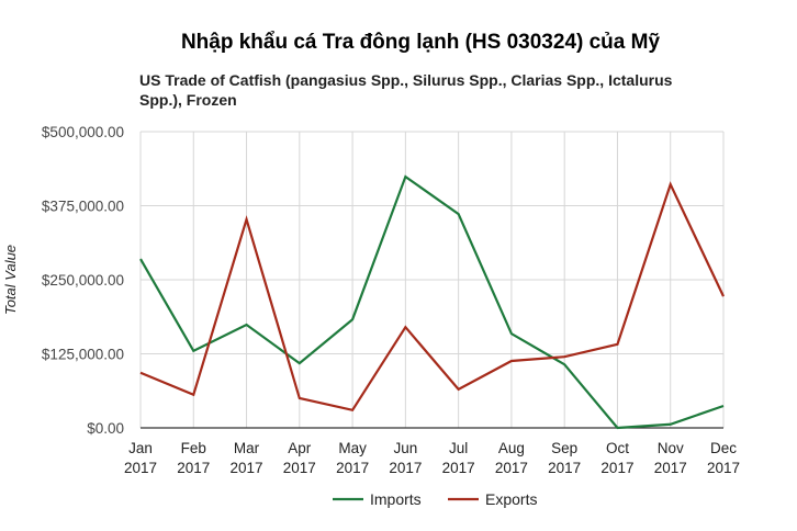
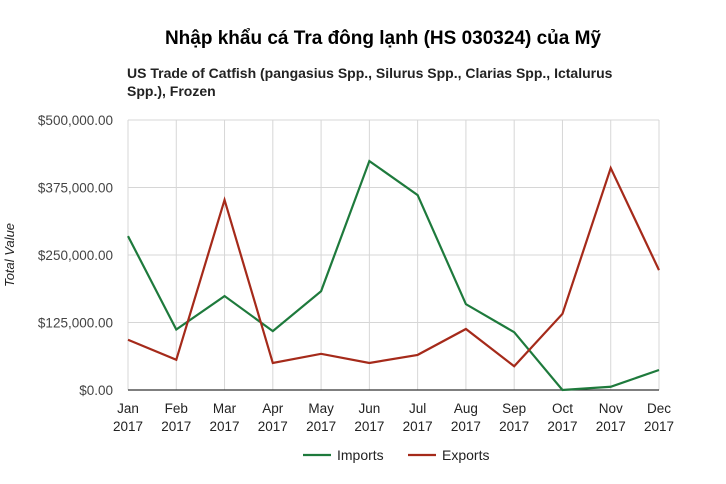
Imports/Feb 2017: $130000 -> $110000
Exports/May 2017: $30000 -> $70000
Exports/Jun 2017: $170000 -> $50000
Exports/Sep 2017: $120000 -> $40000
